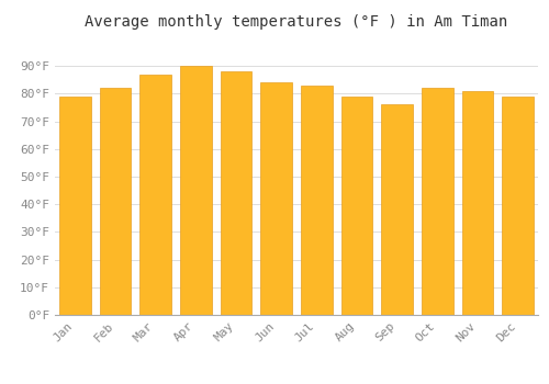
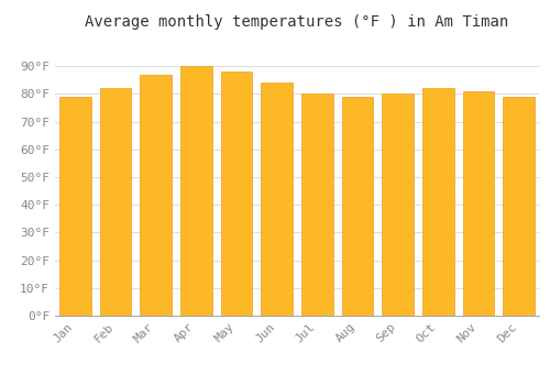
Jul: 83°F -> 80°F
Sep: 76°F -> 80°F
